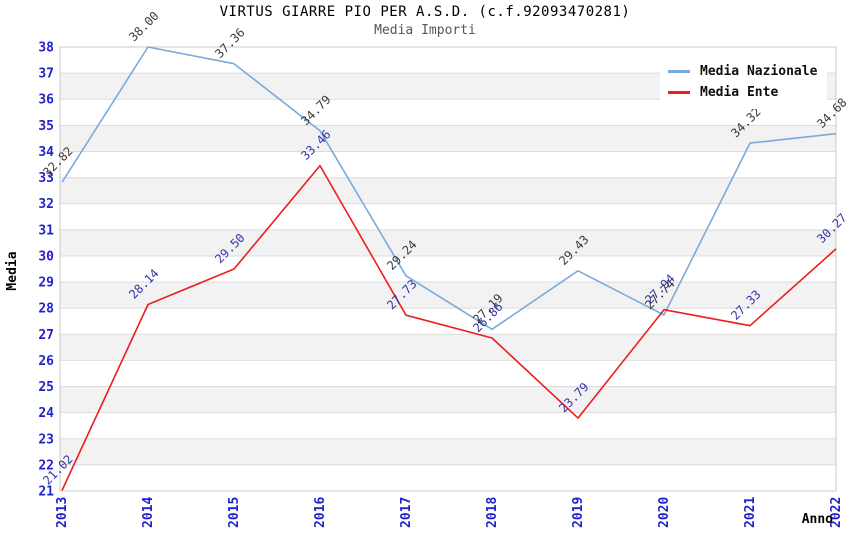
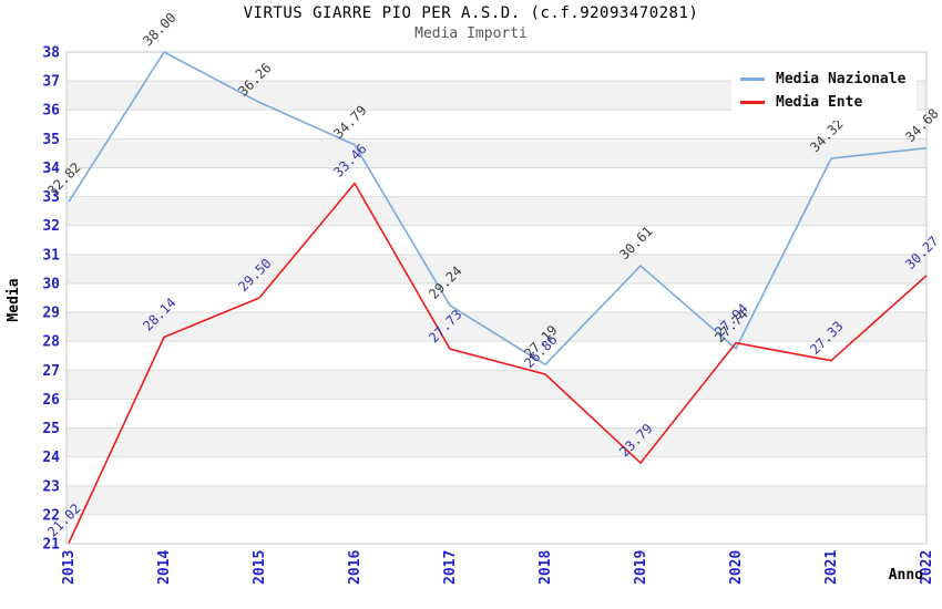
Media Nazionale/2015: 37.36 -> 36.26
Media Nazionale/2019: 29.43 -> 30.61
